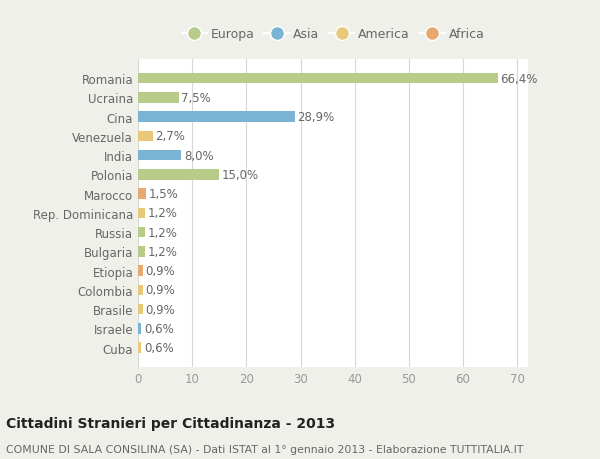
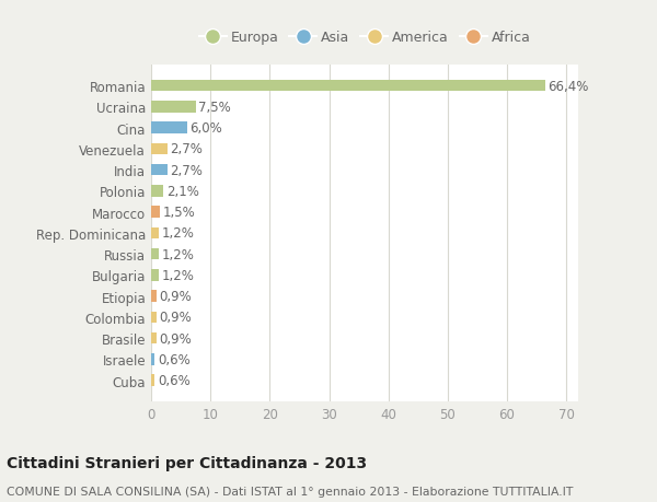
Cina: 28,9% -> 6,0%
India: 8,0% -> 2,7%
Polonia: 15,0% -> 2,1%
